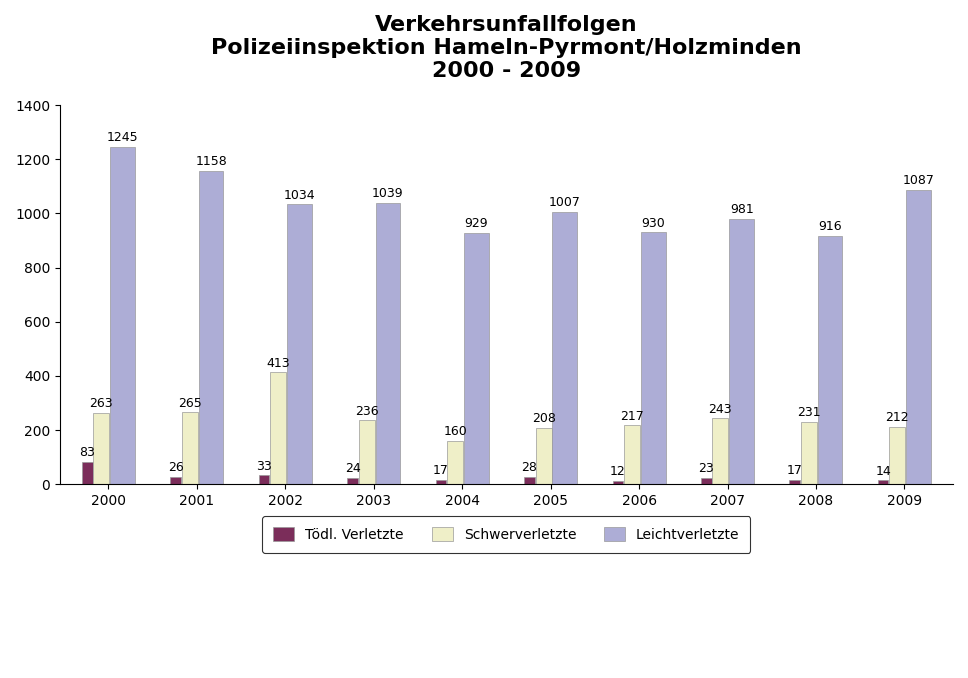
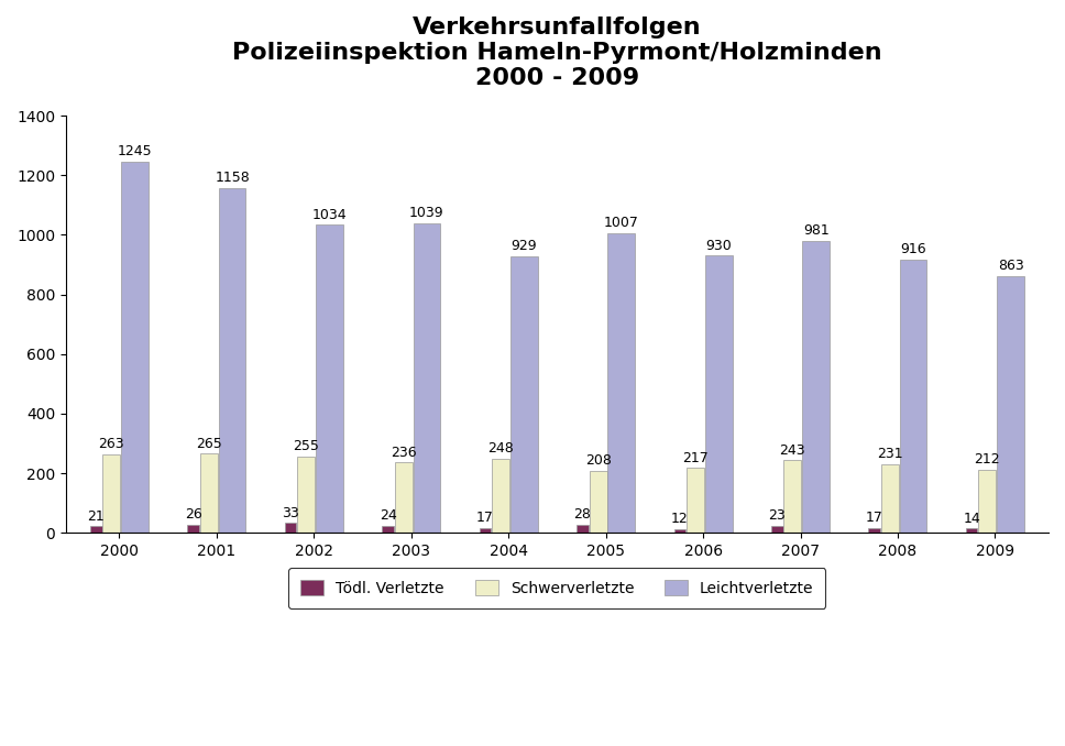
Tödl. Verletzte/2000: 83 -> 21
Schwerverletzte/2002: 413 -> 255
Schwerverletzte/2004: 160 -> 248
Leichtverletzte/2009: 1087 -> 863
